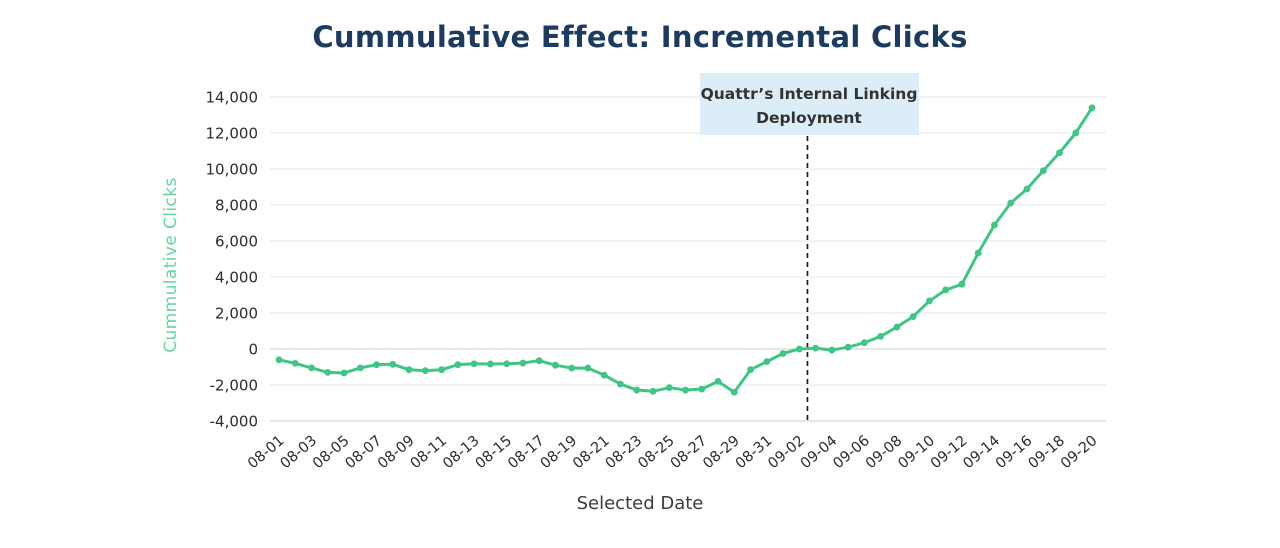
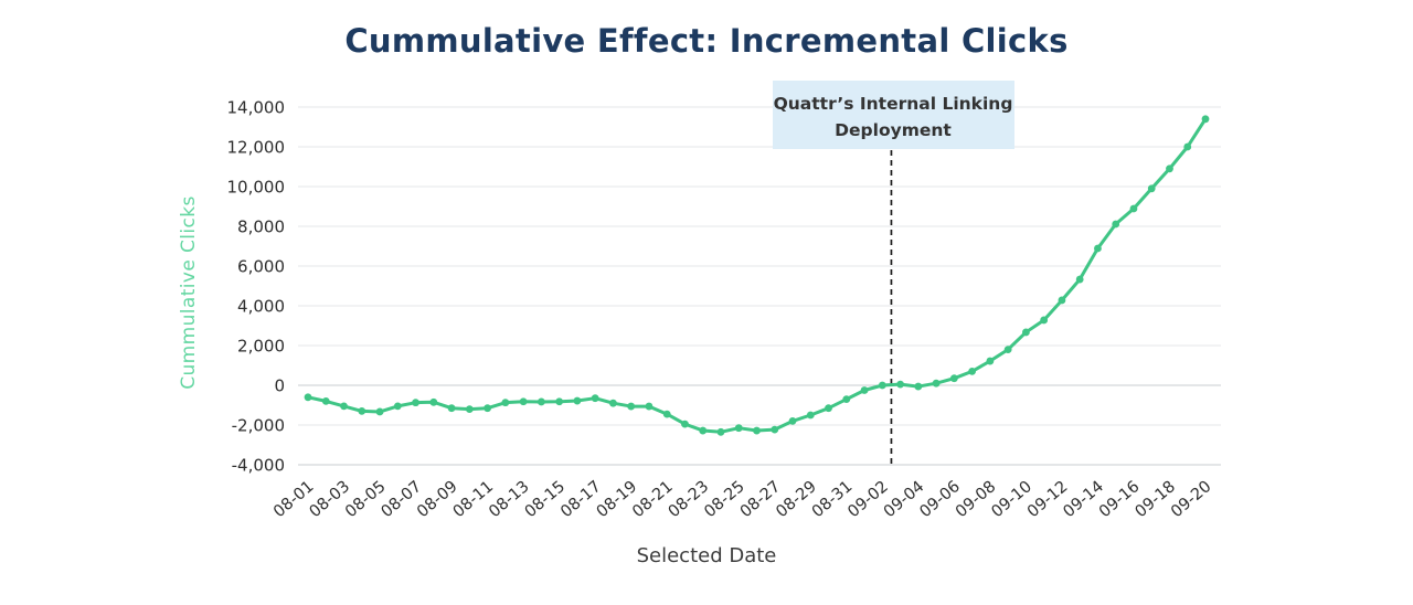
08-29: -2400 -> -1500
09-12: 3600 -> 4300
